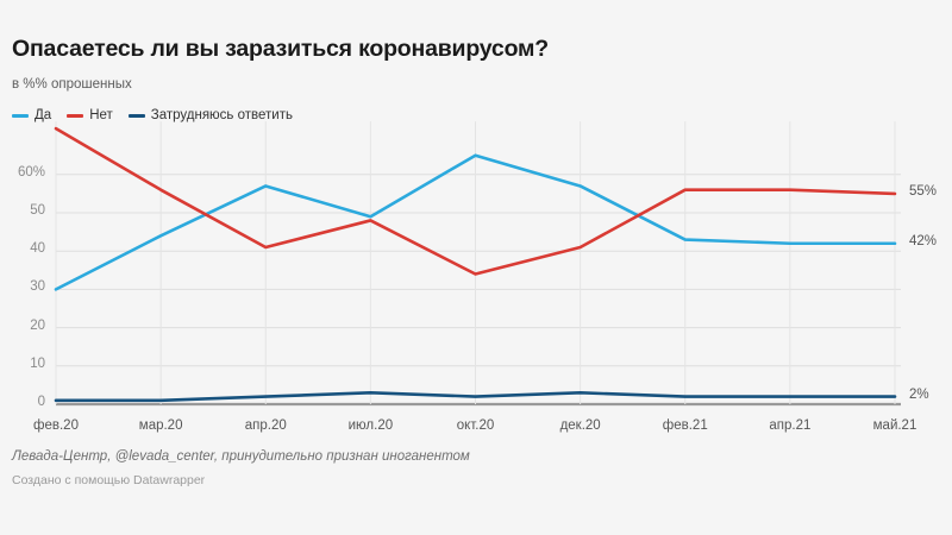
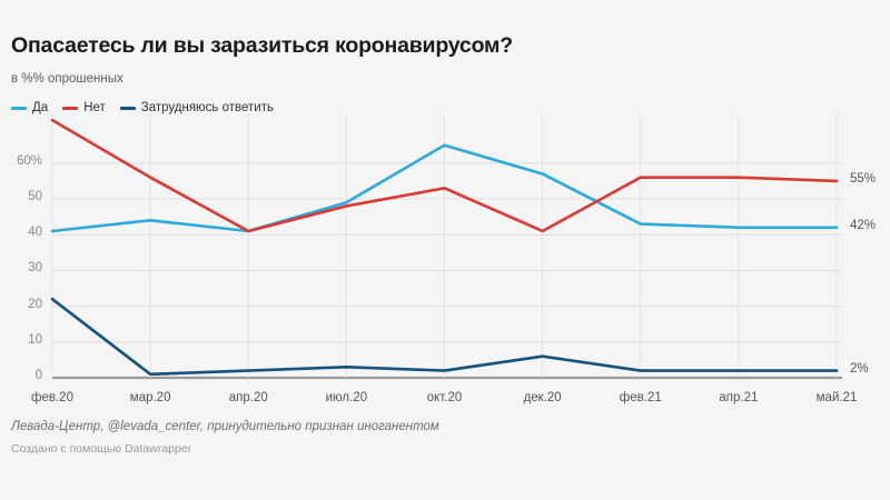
Да/фев.20: 30% -> 41%
Затрудняюсь ответить/фев.20: 1% -> 22%
Да/апр.20: 57% -> 41%
Нет/окт.20: 34% -> 53%
Затрудняюсь ответить/дек.20: 3% -> 6%
